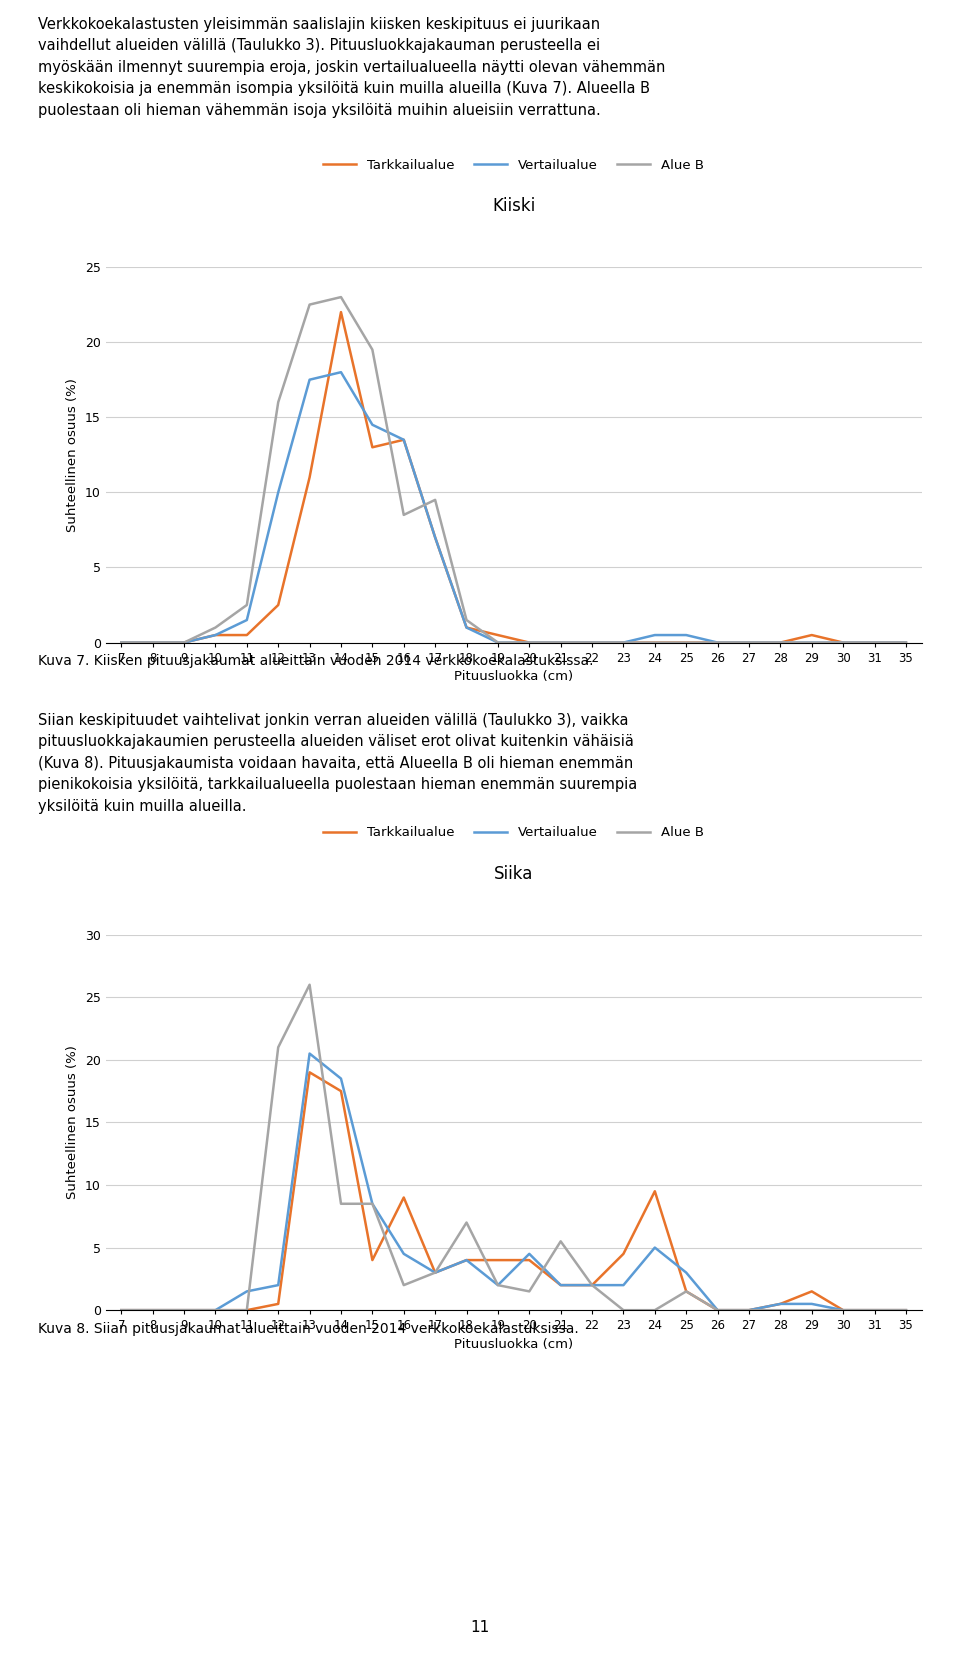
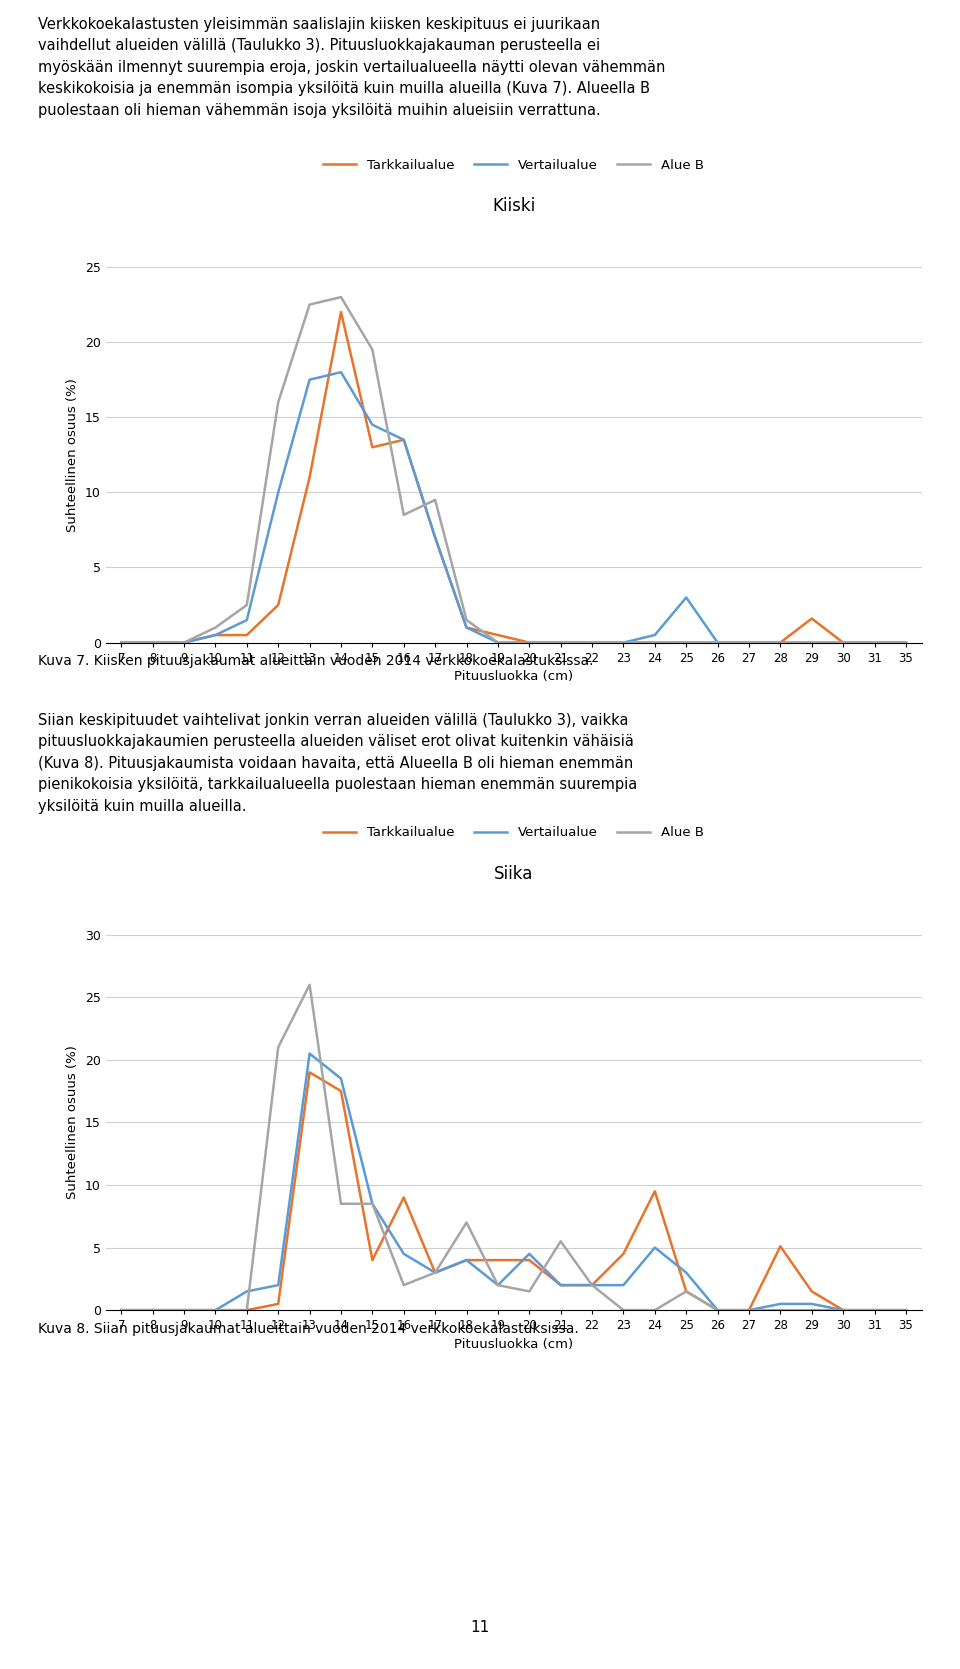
Kiiski/Vertailualue/25: 0.5 -> 3.0
Kiiski/Tarkkailualue/29: 0.5 -> 1.6
Siika/Tarkkailualue/28: 0.5 -> 5.1
